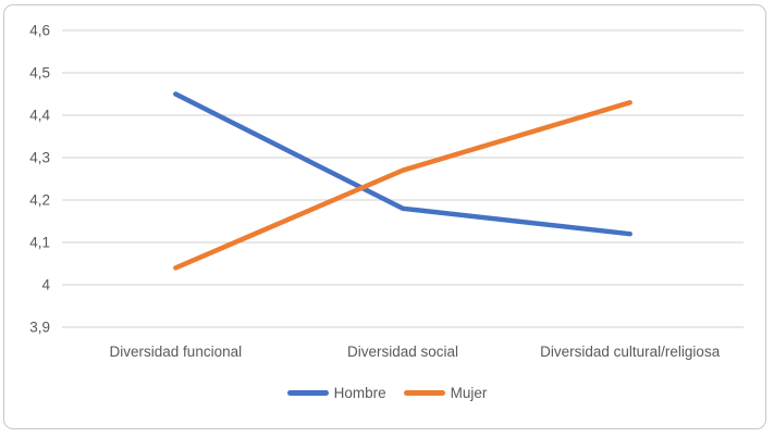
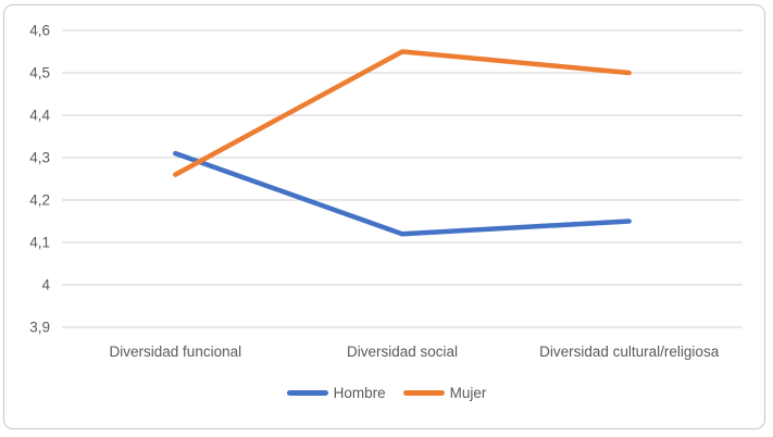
Hombre/Diversidad funcional: 4,45 -> 4,31
Mujer/Diversidad funcional: 4,04 -> 4,26
Hombre/Diversidad social: 4,18 -> 4,12
Mujer/Diversidad social: 4,27 -> 4,55
Hombre/Diversidad cultural/religiosa: 4,12 -> 4,15
Mujer/Diversidad cultural/religiosa: 4,43 -> 4,50
